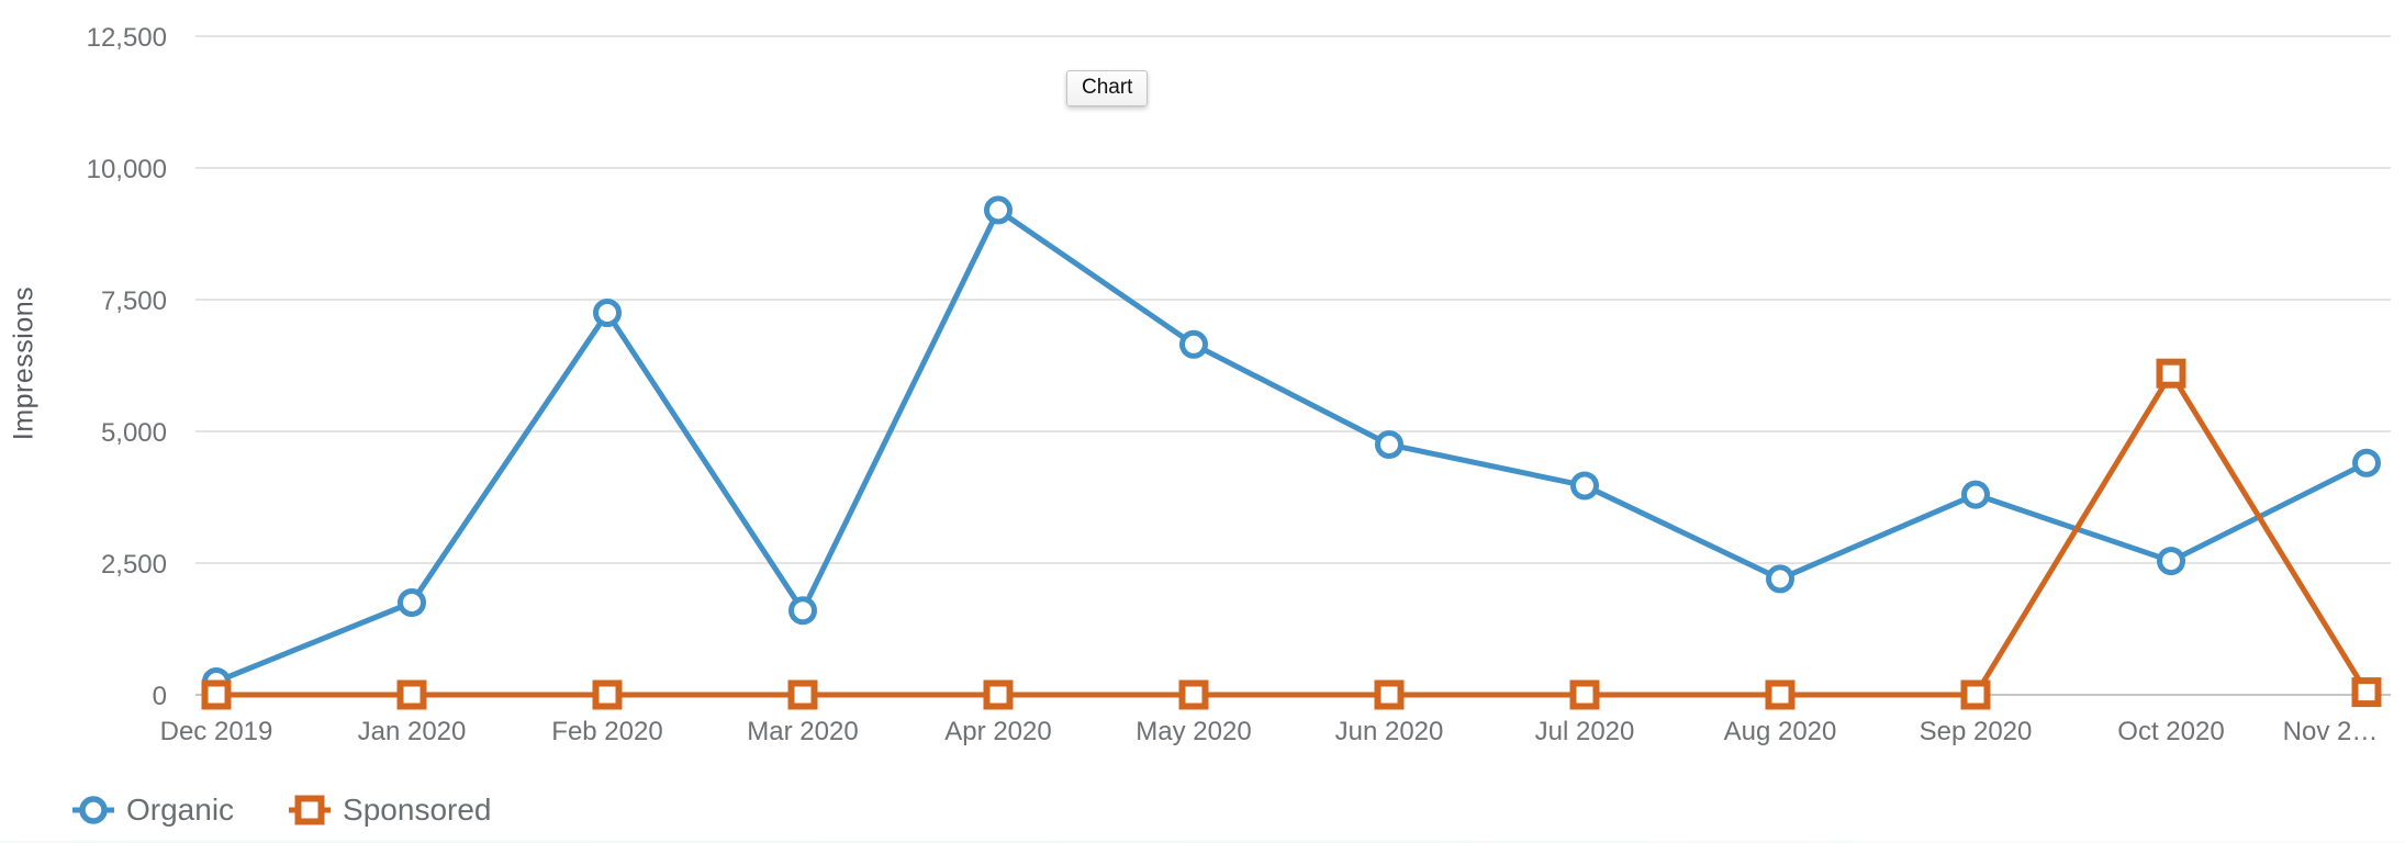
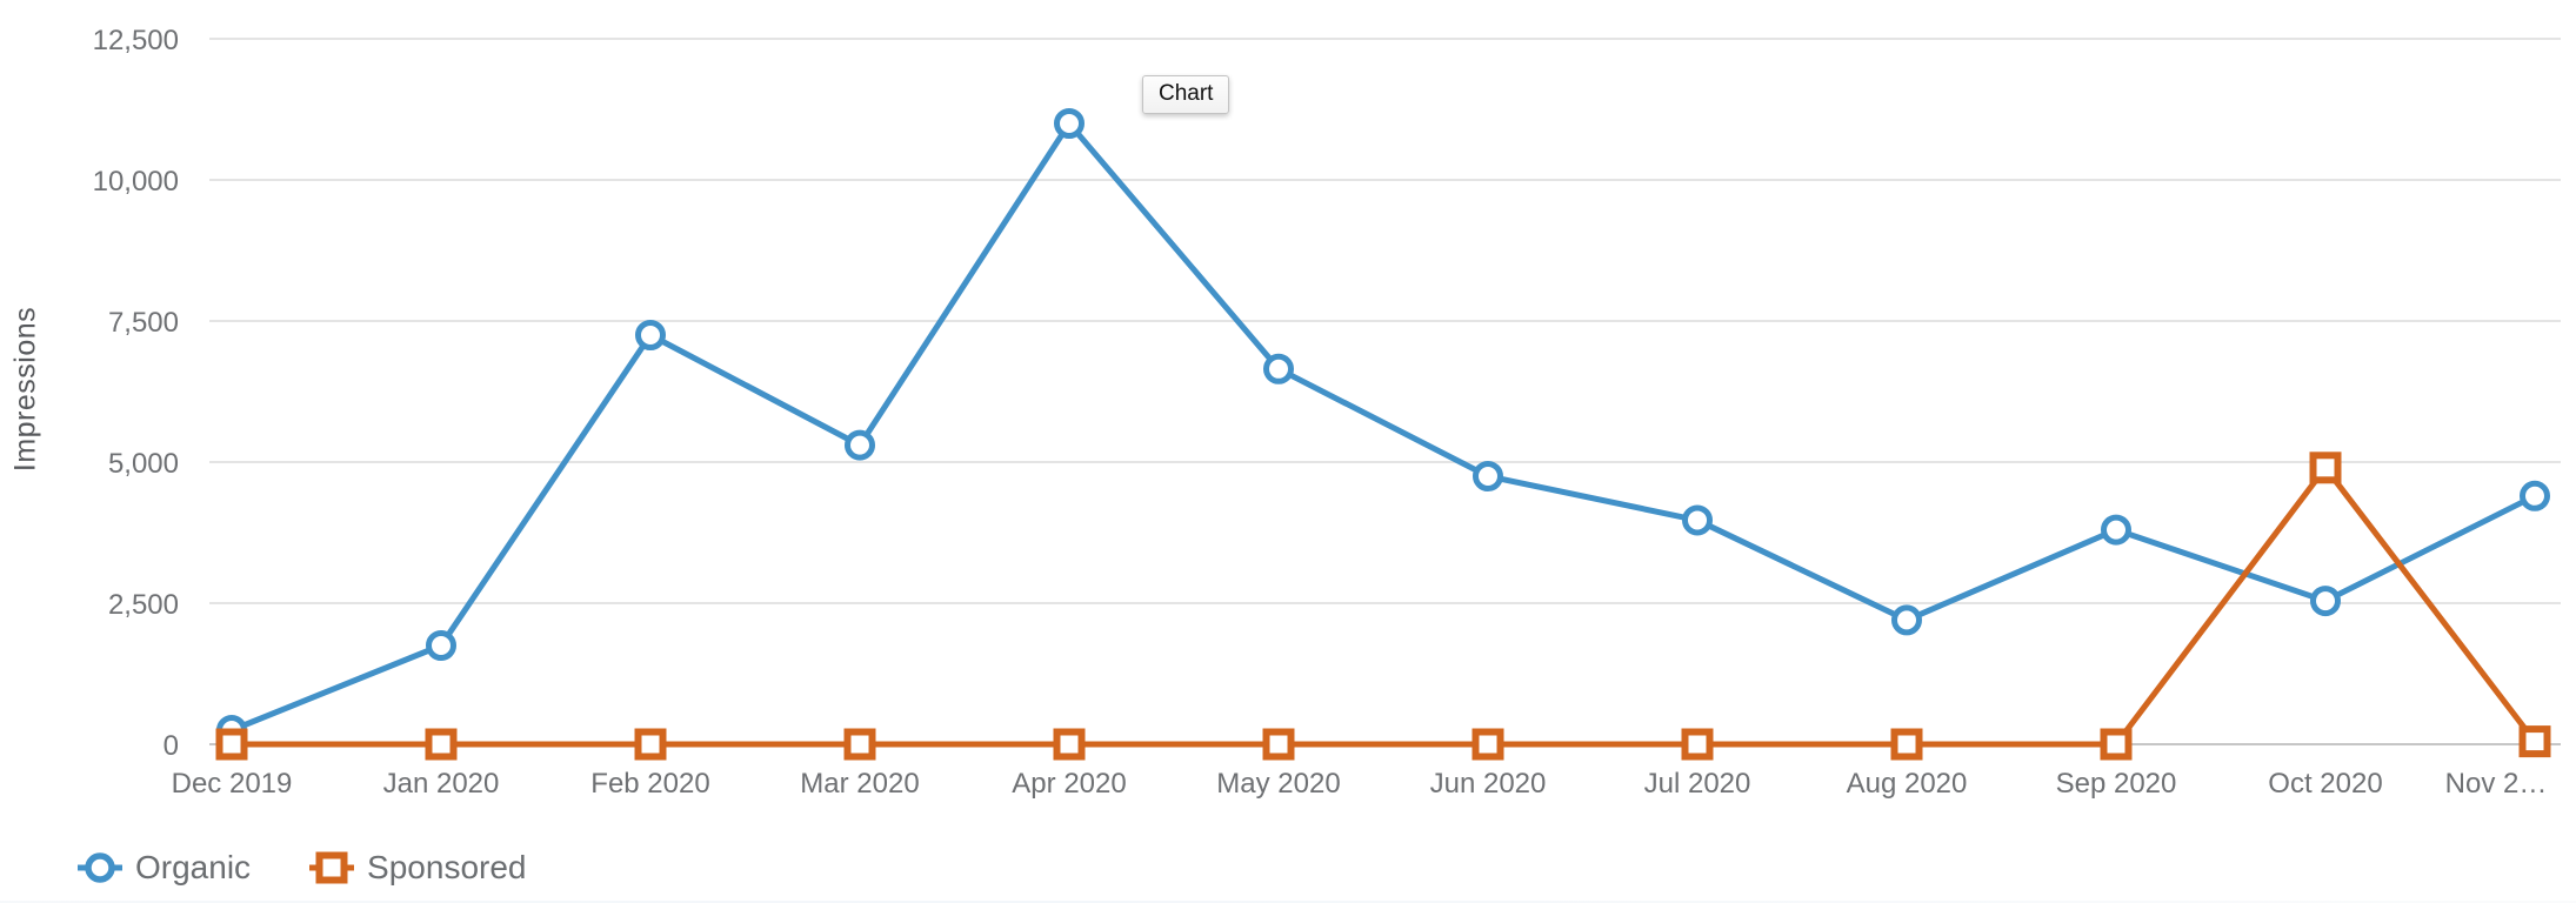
Organic/Mar 2020: 1600 -> 5300
Organic/Apr 2020: 9200 -> 11000
Sponsored/Oct 2020: 6100 -> 4900
